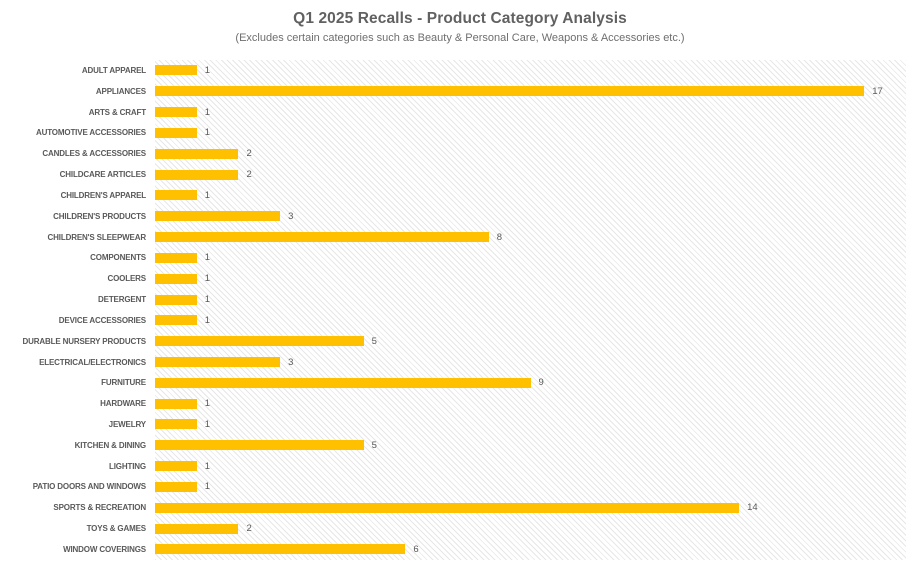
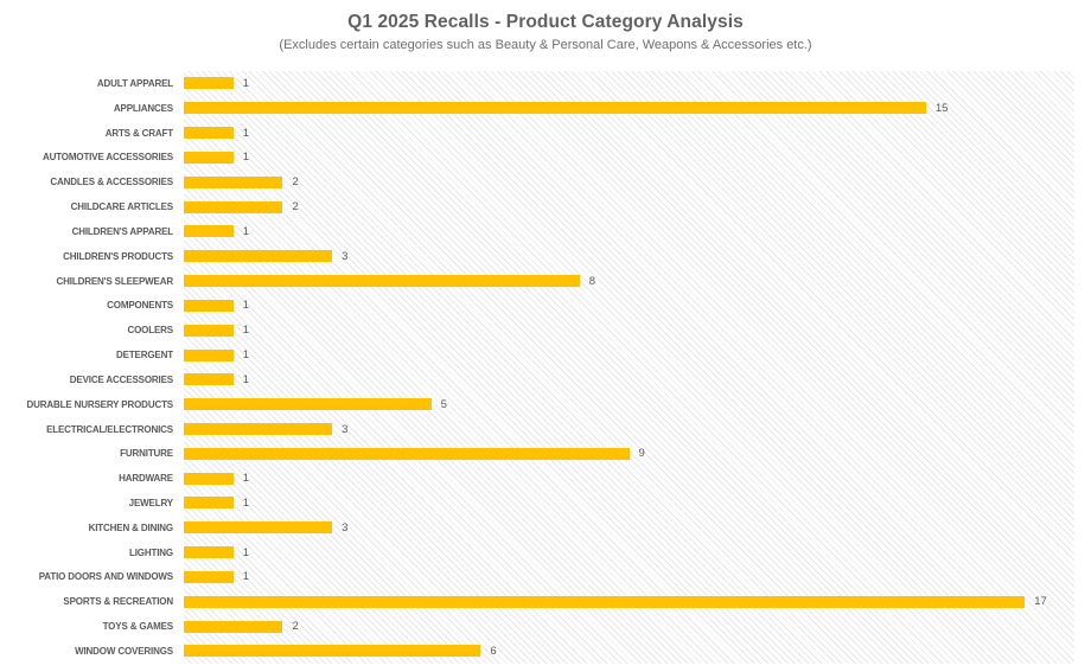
APPLIANCES: 17 -> 15
KITCHEN & DINING: 5 -> 3
SPORTS & RECREATION: 14 -> 17
